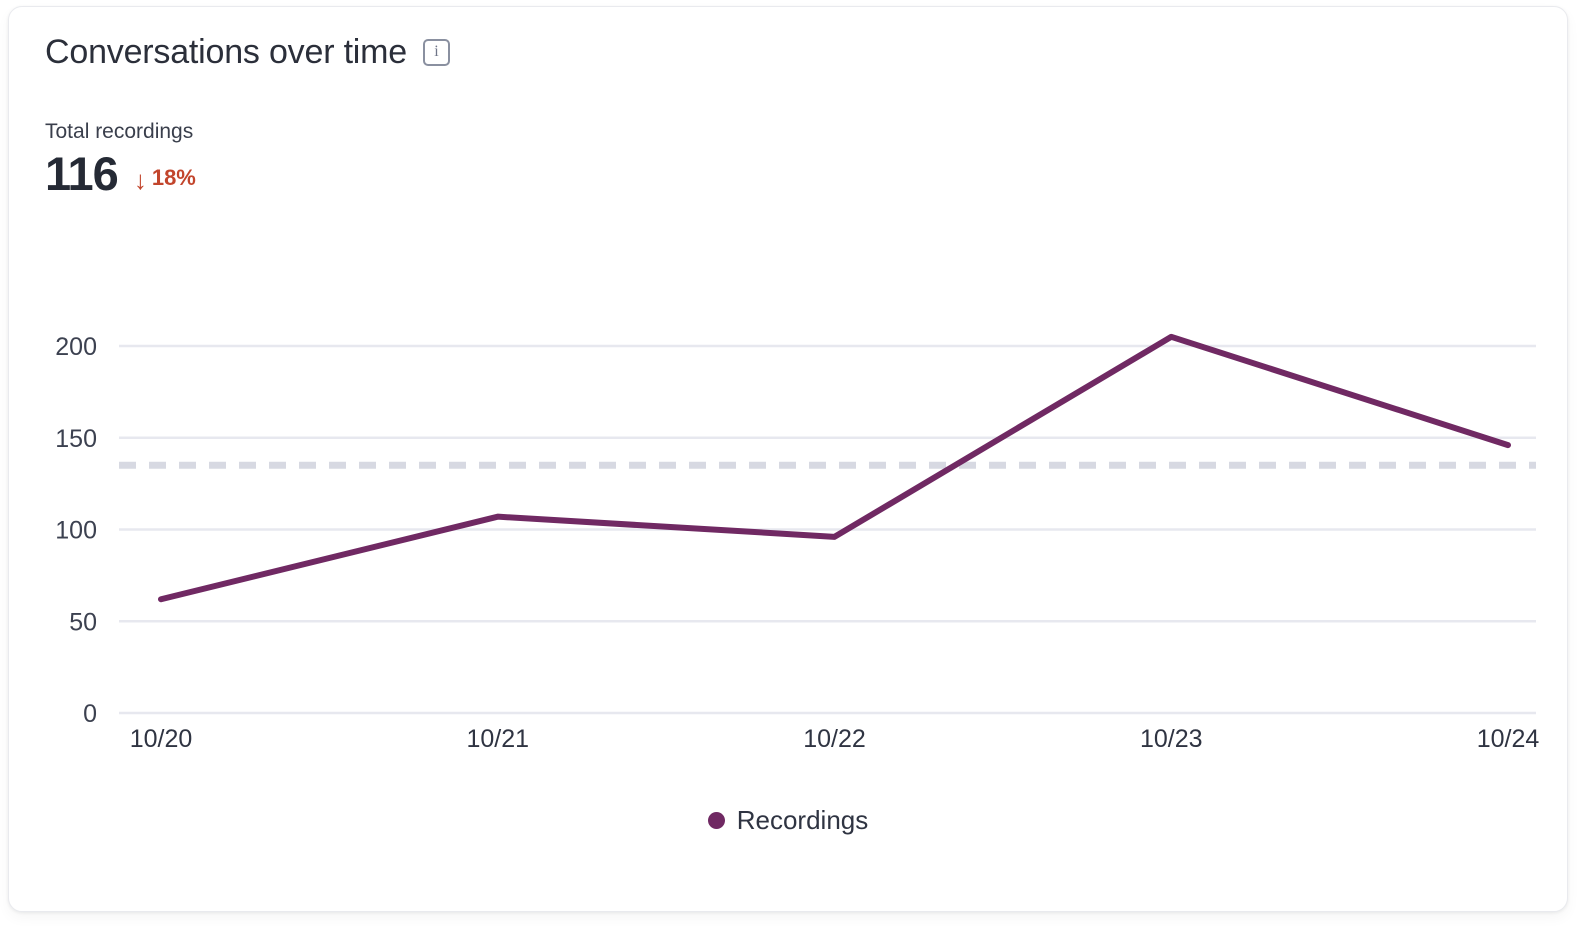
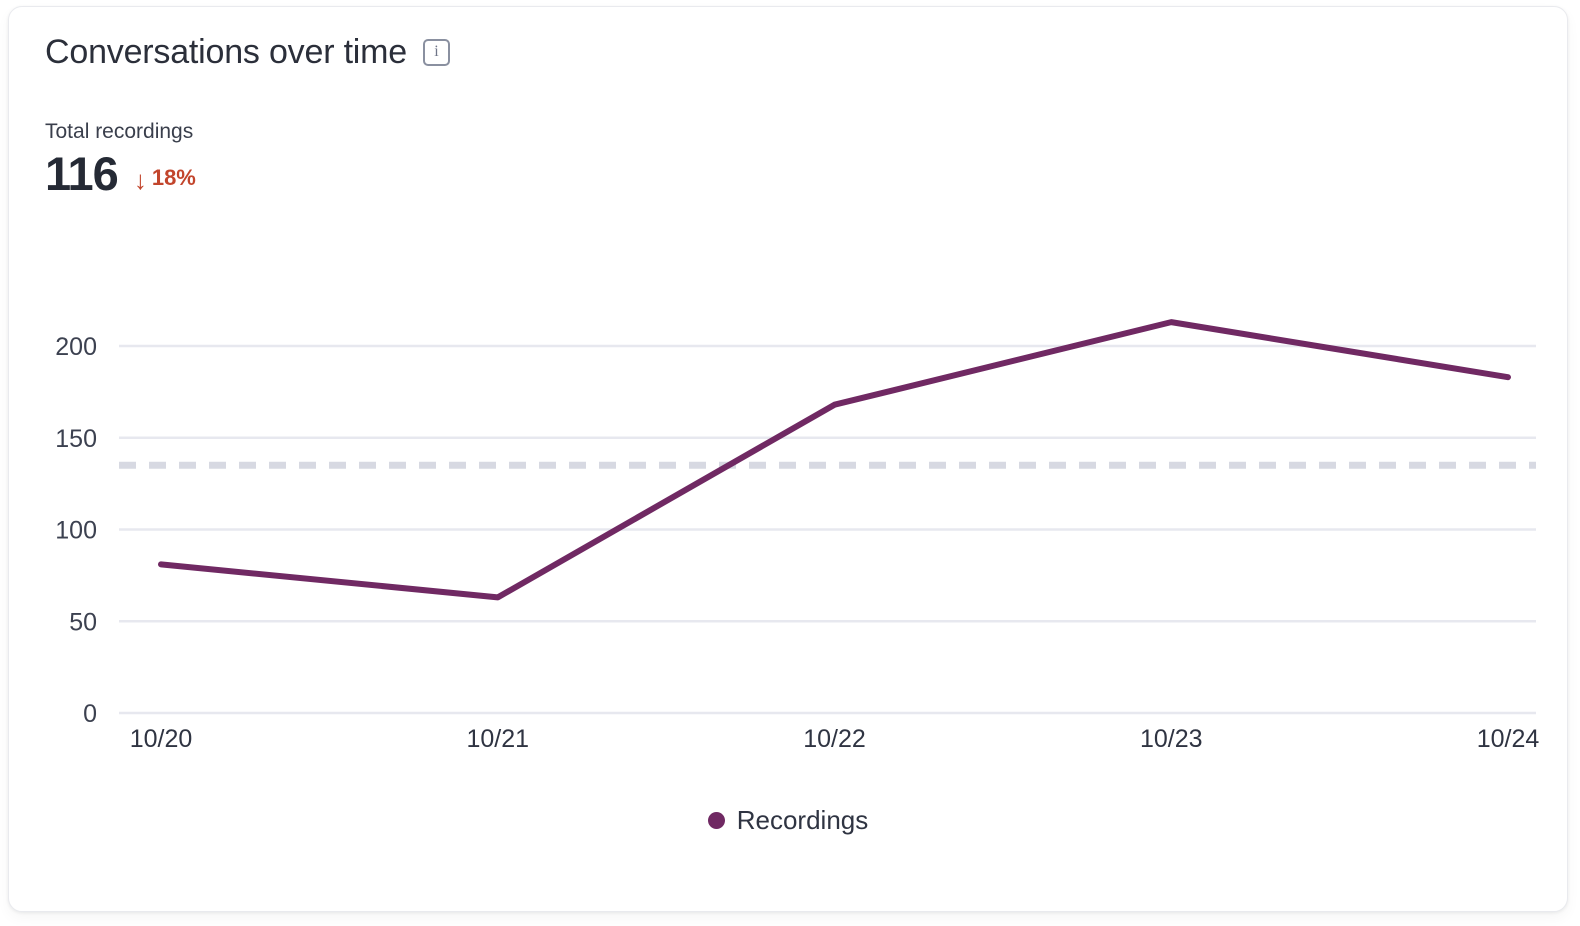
10/20: 62 -> 81
10/21: 107 -> 63
10/22: 96 -> 168
10/23: 205 -> 213
10/24: 146 -> 183
